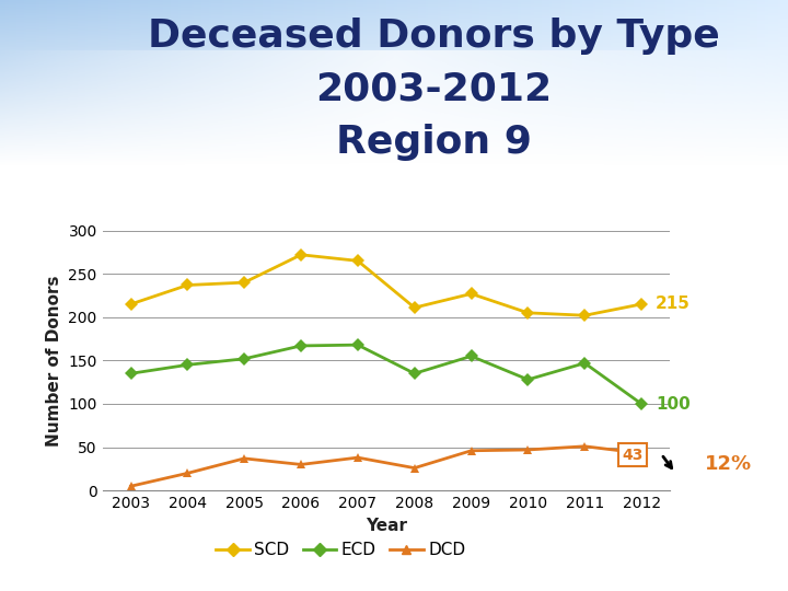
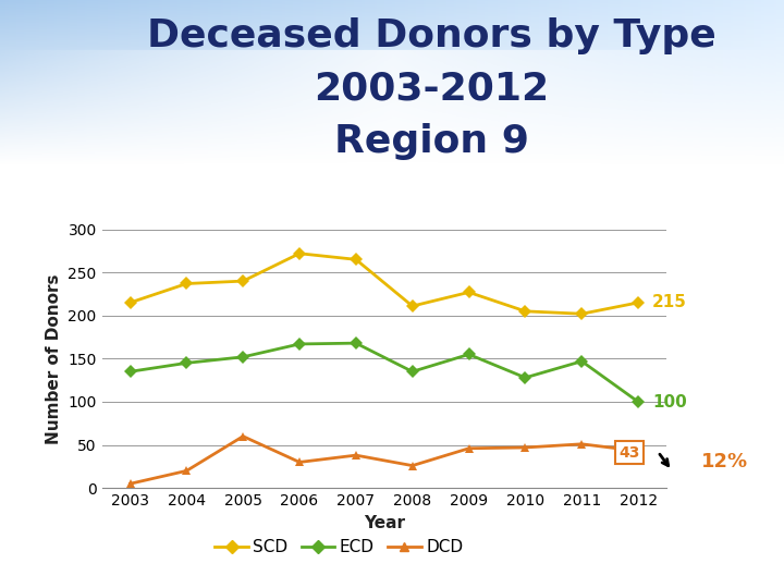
DCD/2005: 37 -> 60
